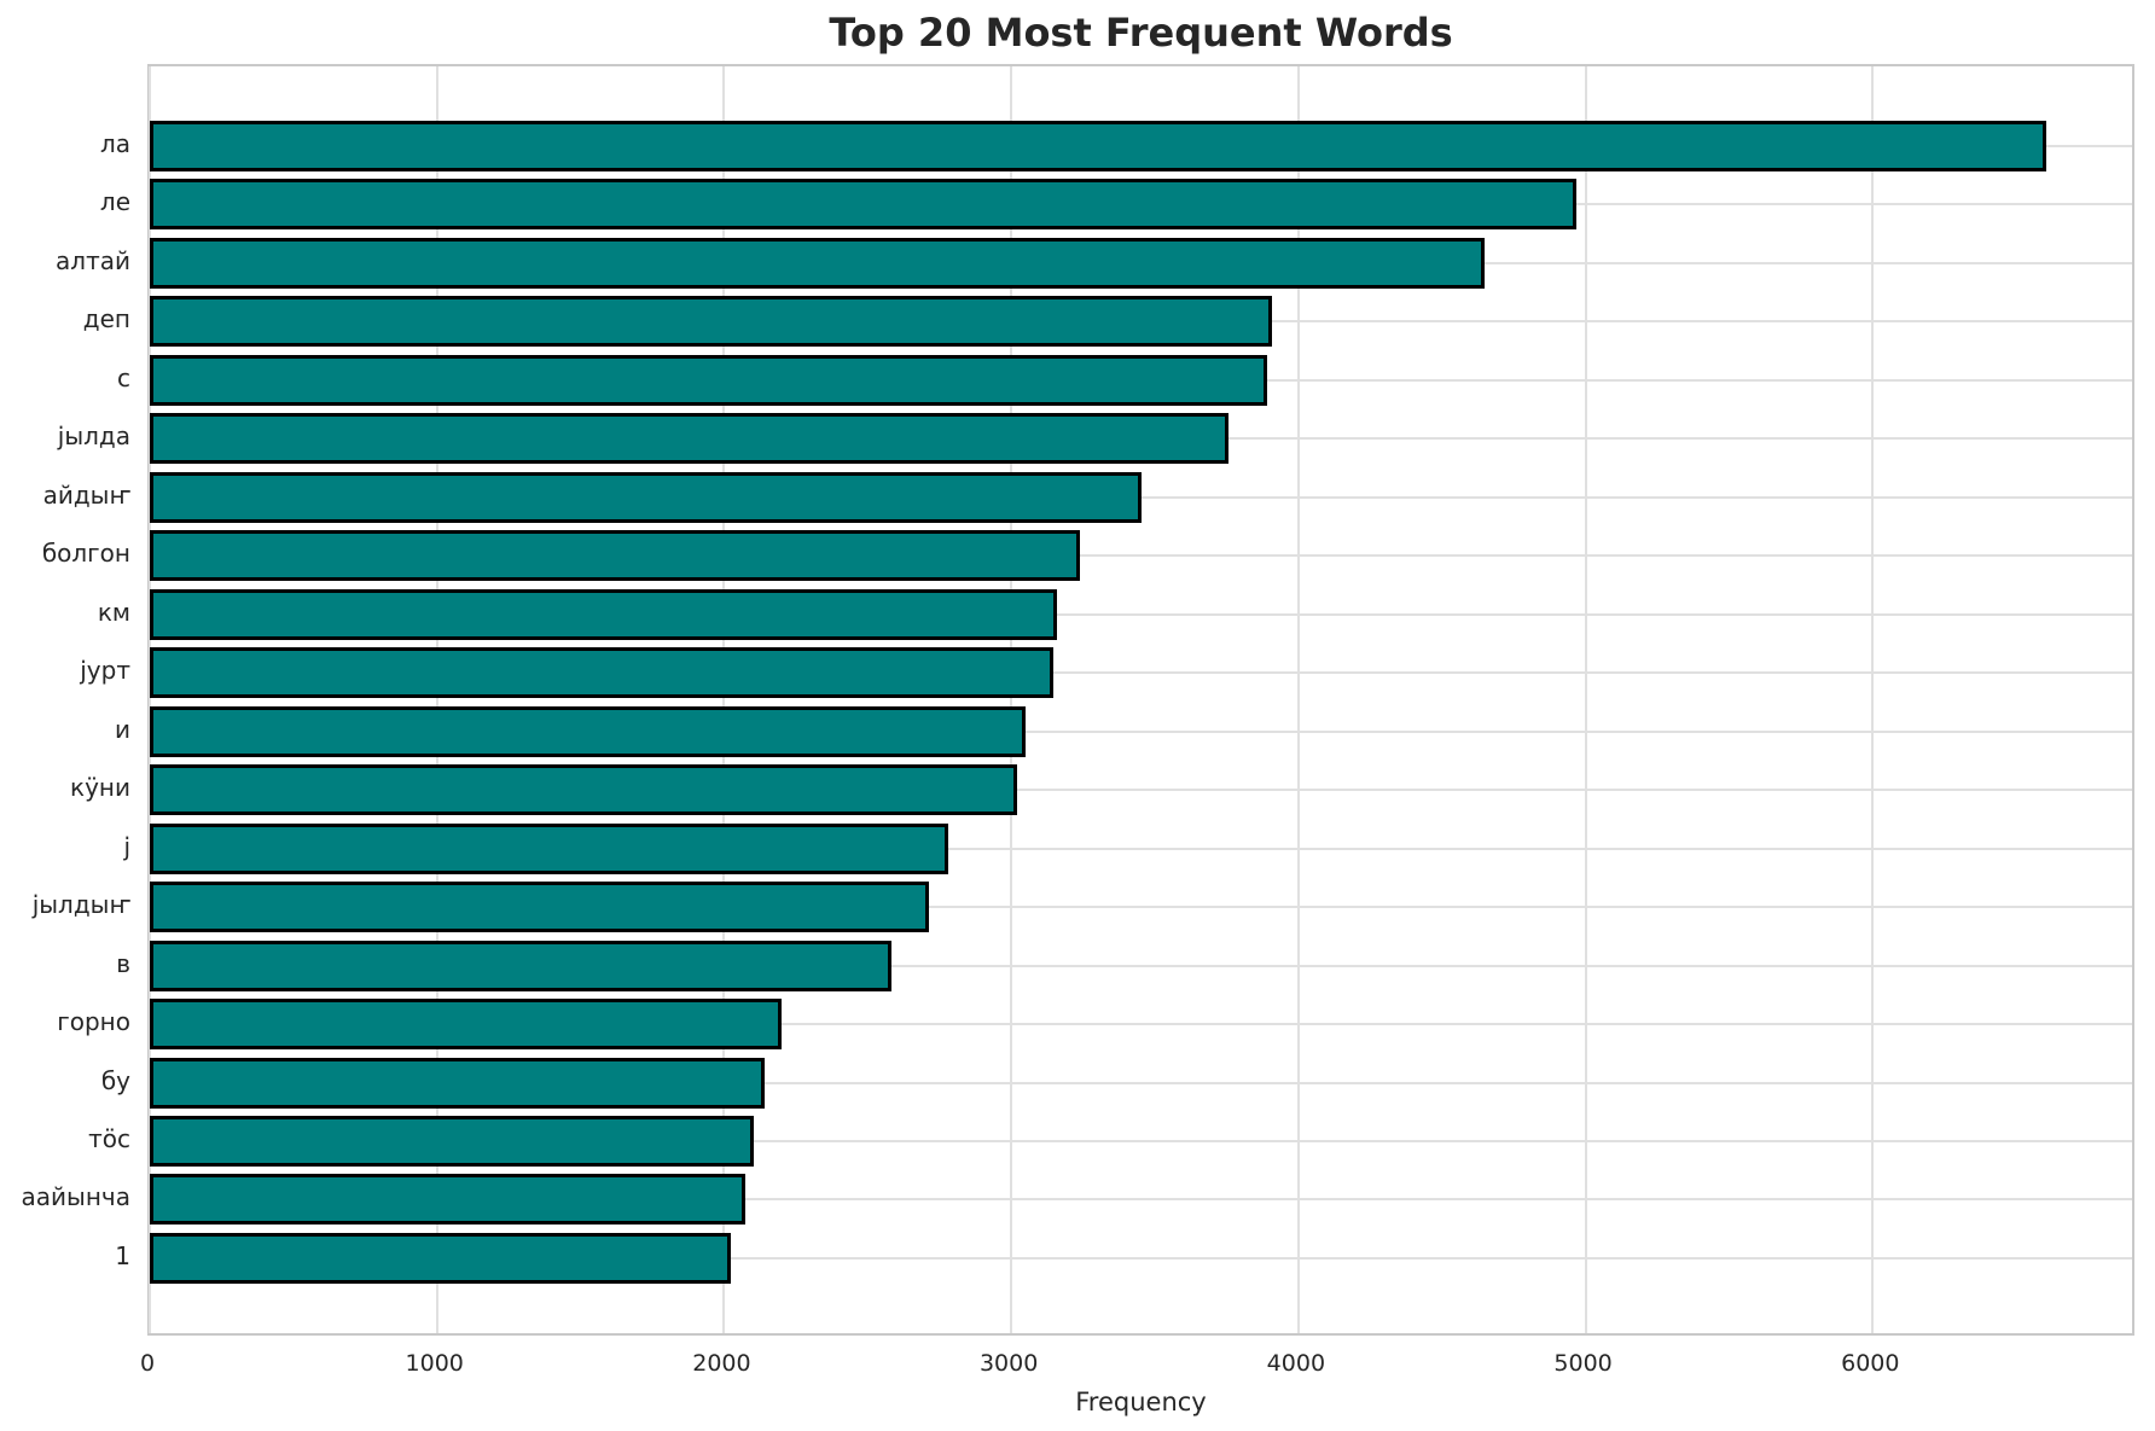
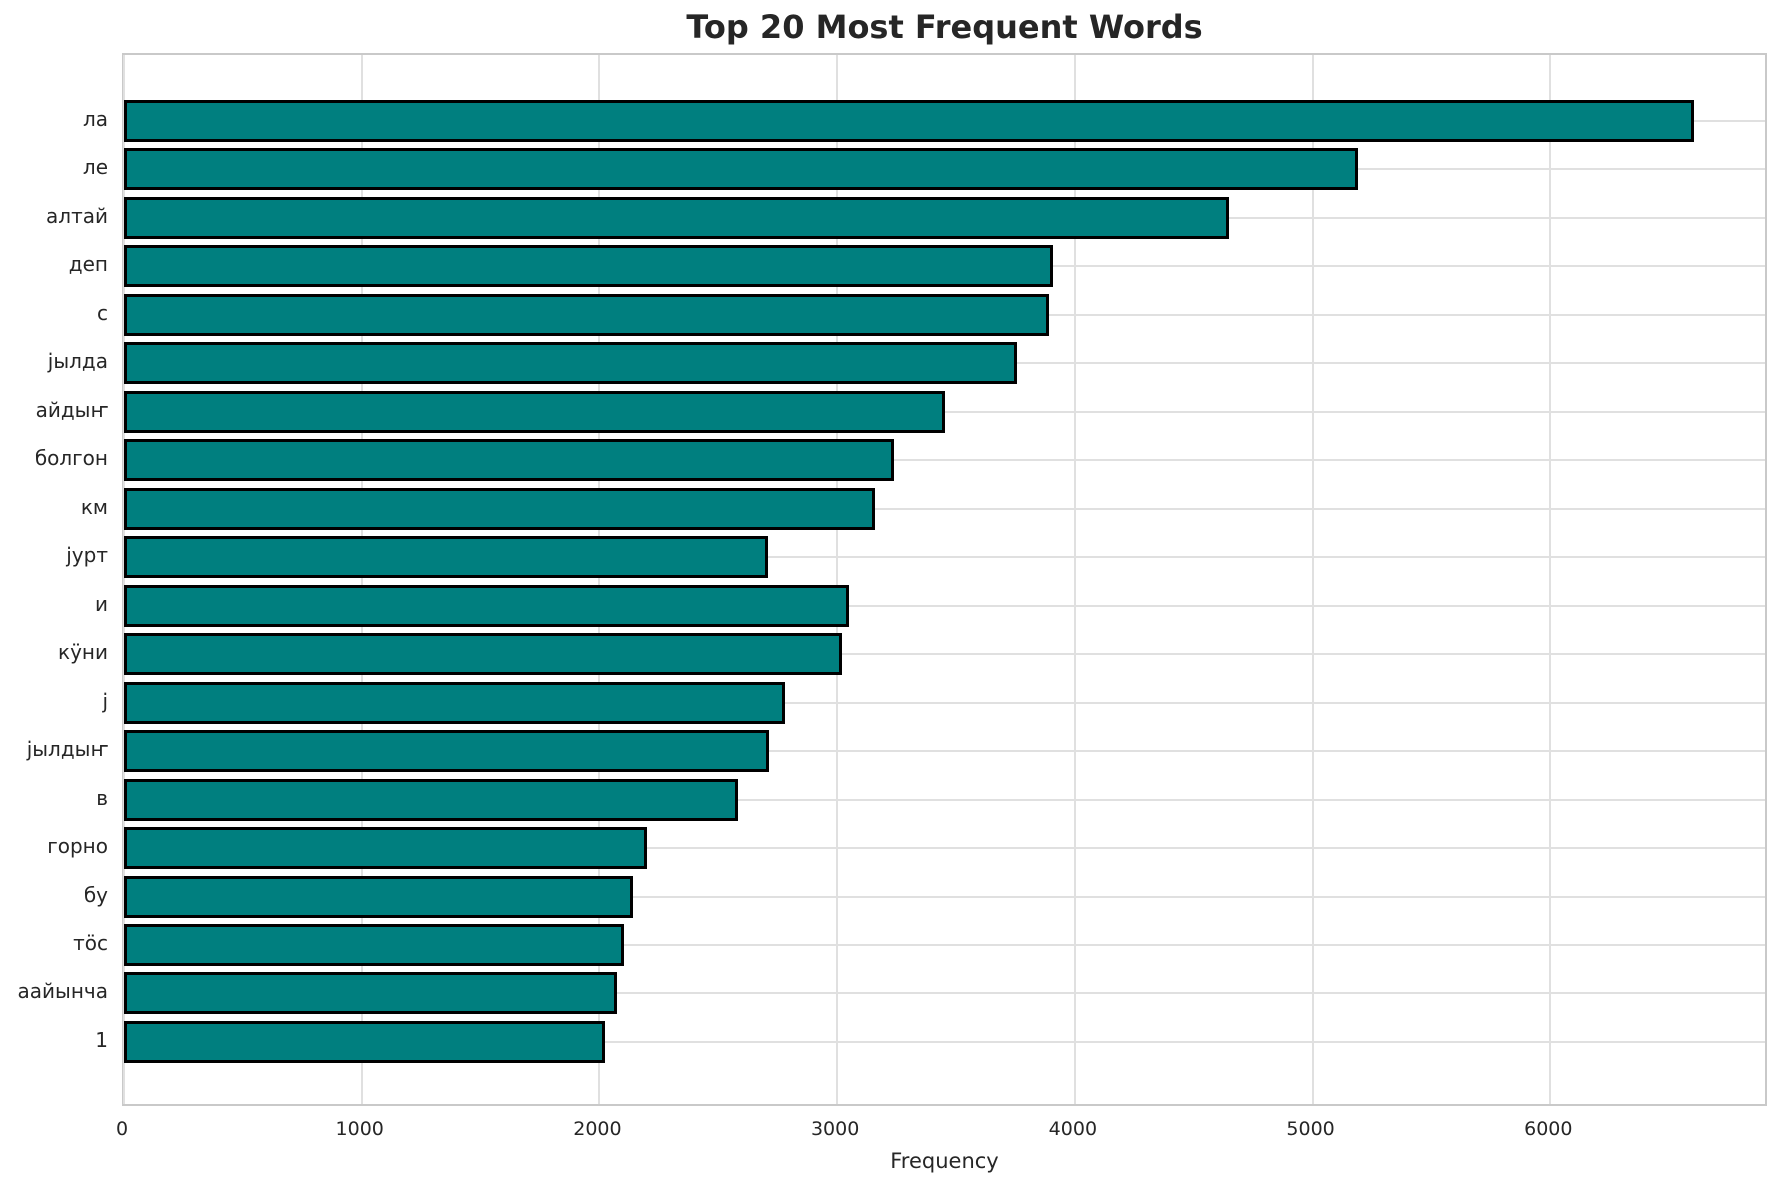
ле: 4970 -> 5190
јурт: 3140 -> 2710
